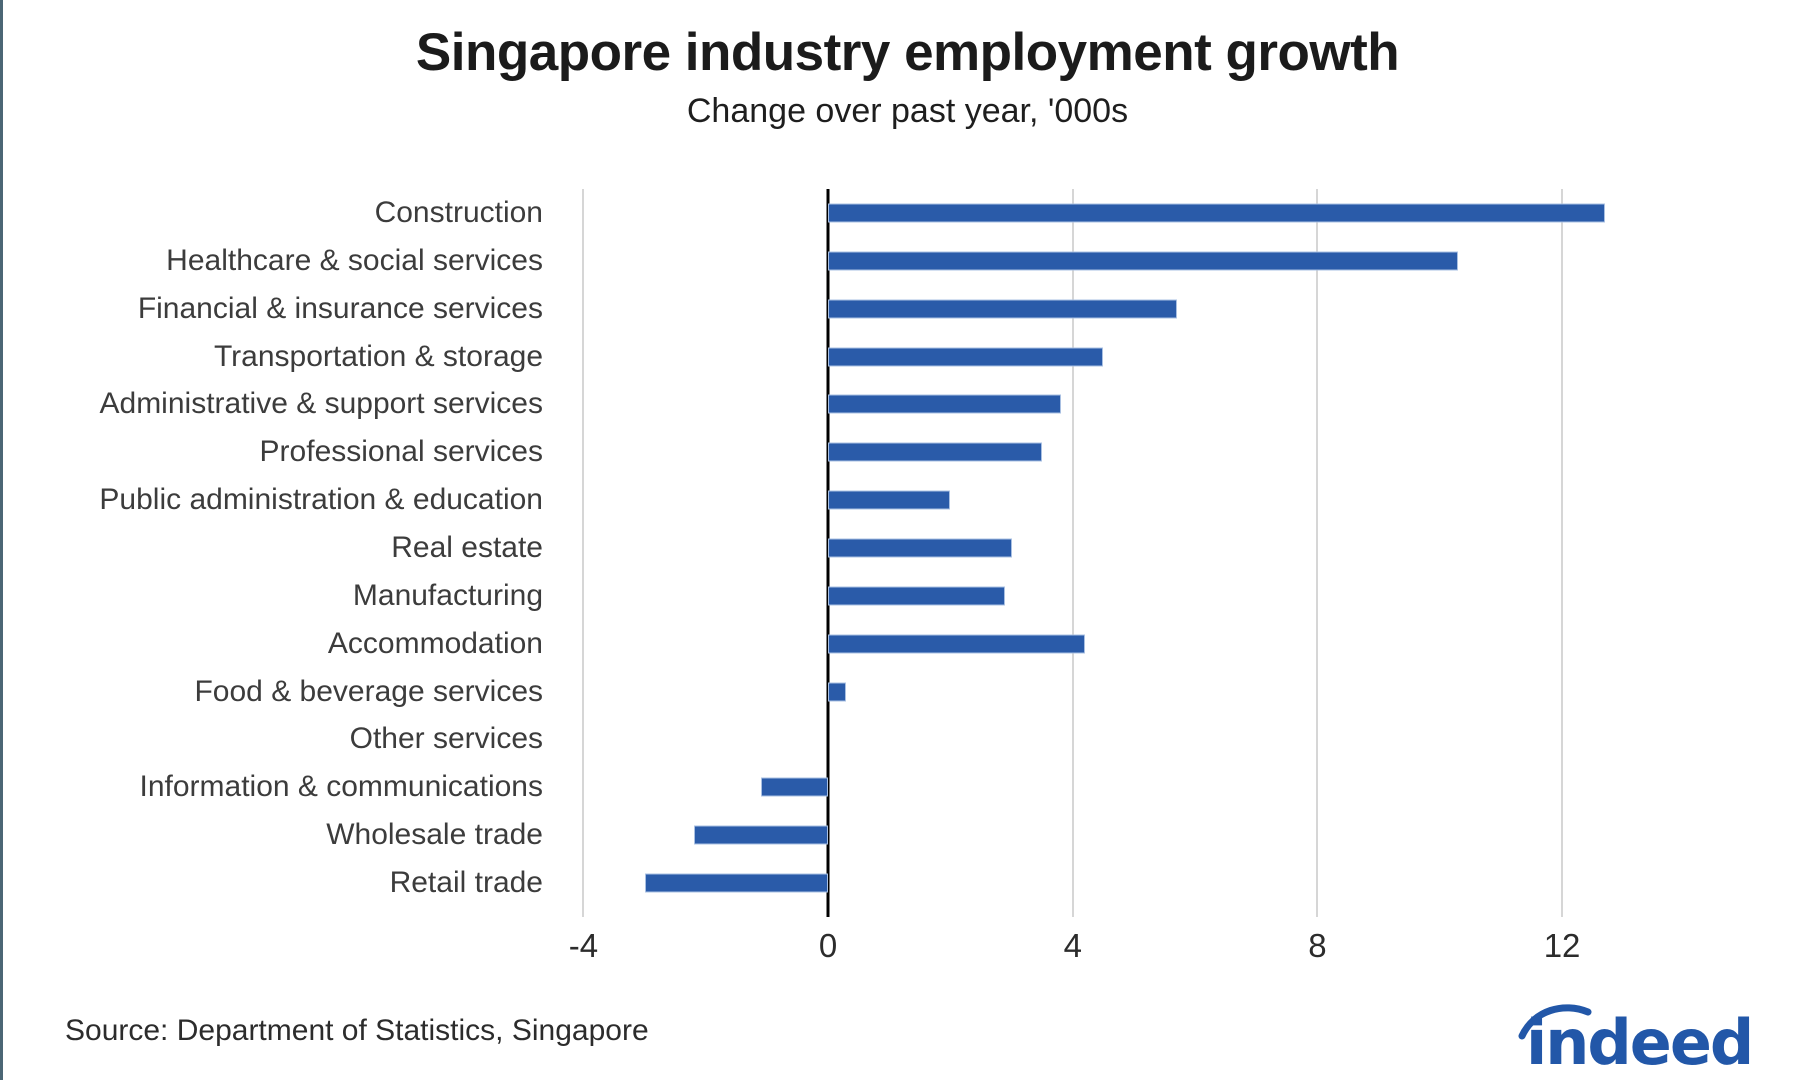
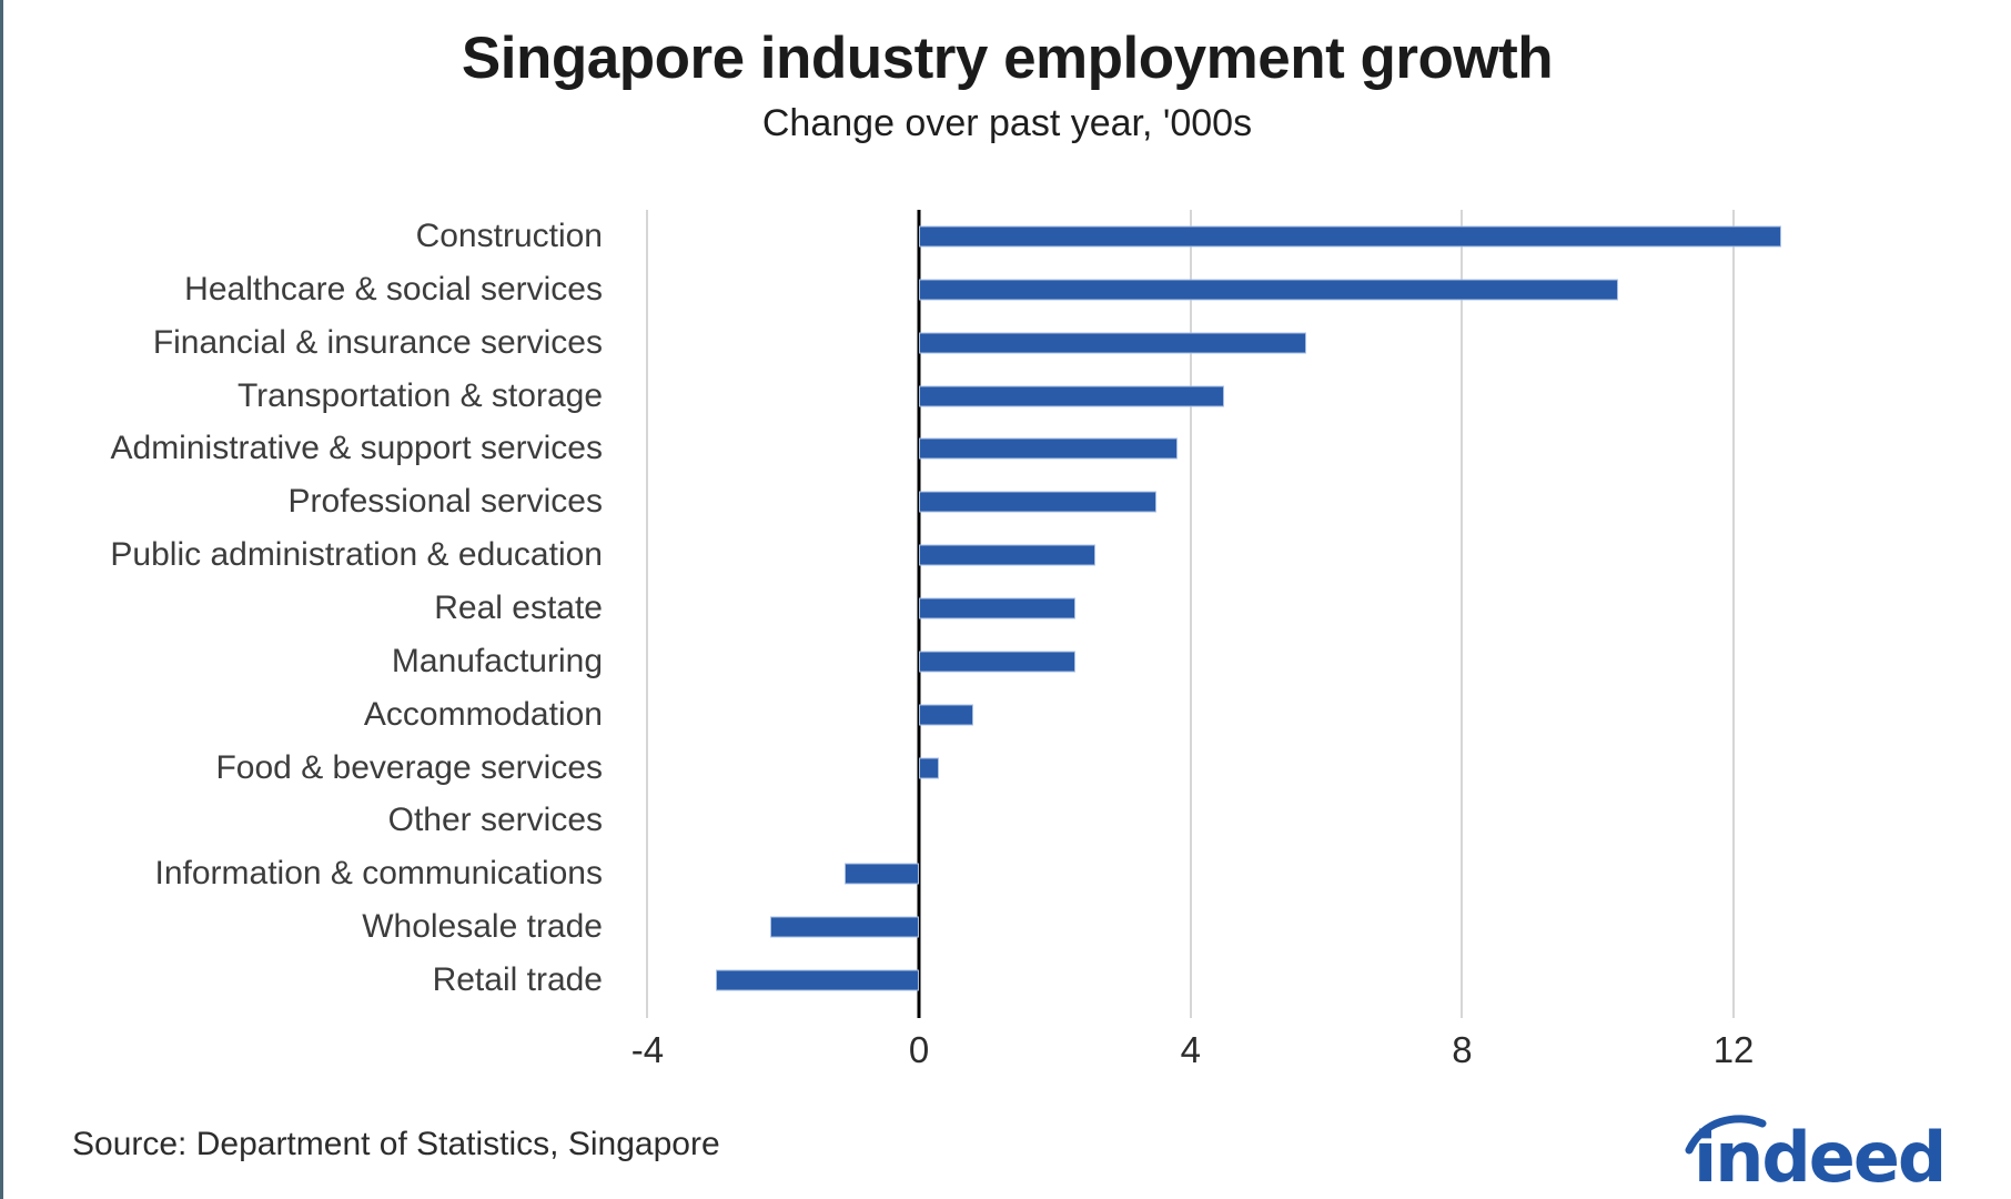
Public administration & education: 2.0 -> 2.6
Real estate: 3.0 -> 2.3
Manufacturing: 2.9 -> 2.3
Accommodation: 4.2 -> 0.8
